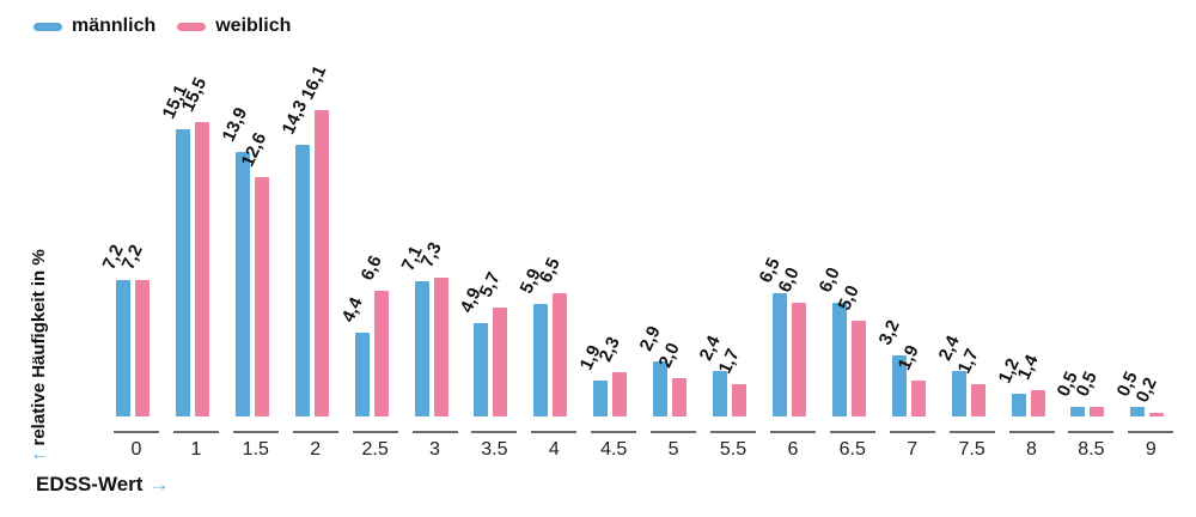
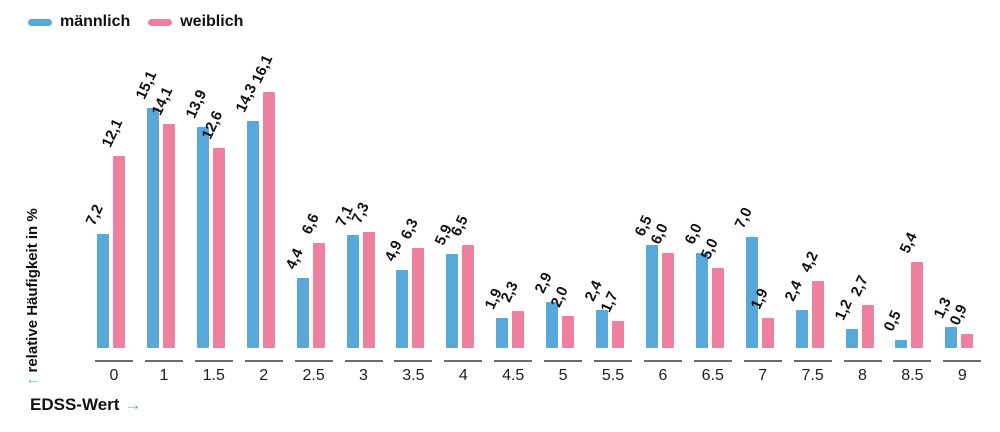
weiblich/0: 7,2 -> 12,1
weiblich/1: 15,5 -> 14,1
weiblich/3.5: 5,7 -> 6,3
männlich/7: 3,2 -> 7,0
weiblich/7.5: 1,7 -> 4,2
weiblich/8: 1,4 -> 2,7
weiblich/8.5: 0,5 -> 5,4
männlich/9: 0,5 -> 1,3
weiblich/9: 0,2 -> 0,9
